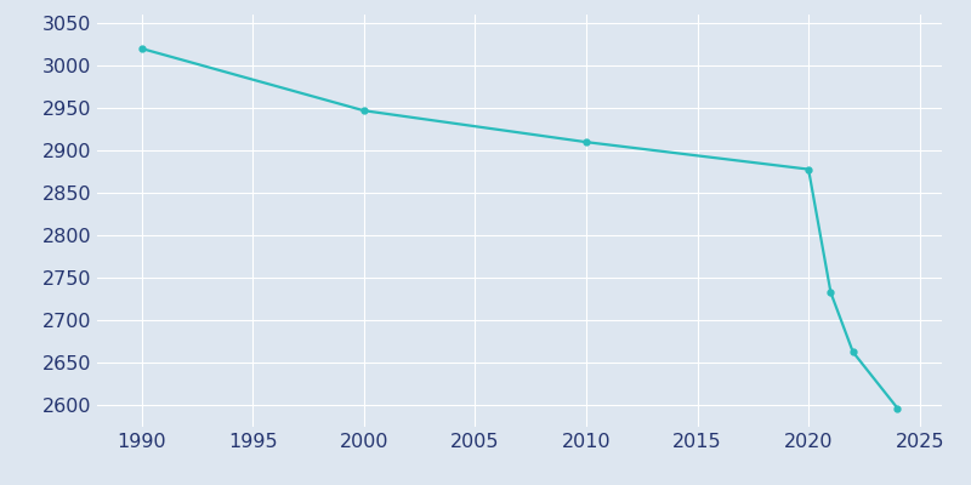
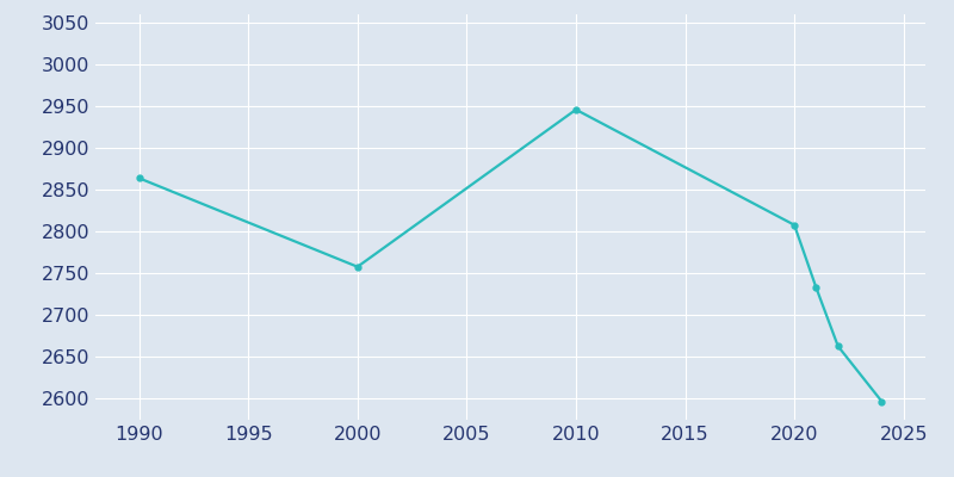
1990: 3020 -> 2864
2000: 2947 -> 2758
2010: 2910 -> 2946
2020: 2878 -> 2808
